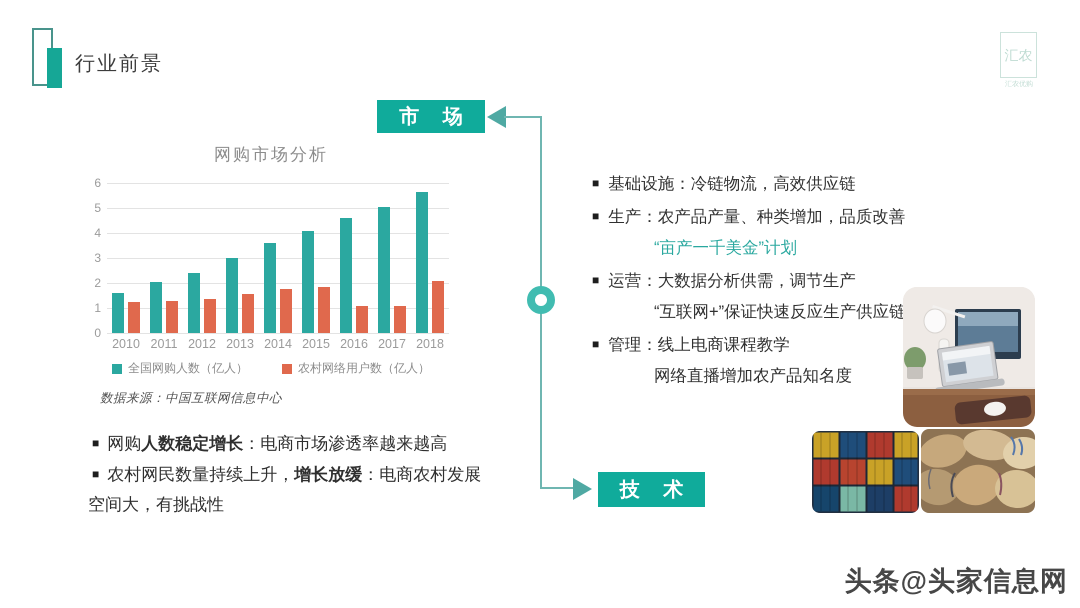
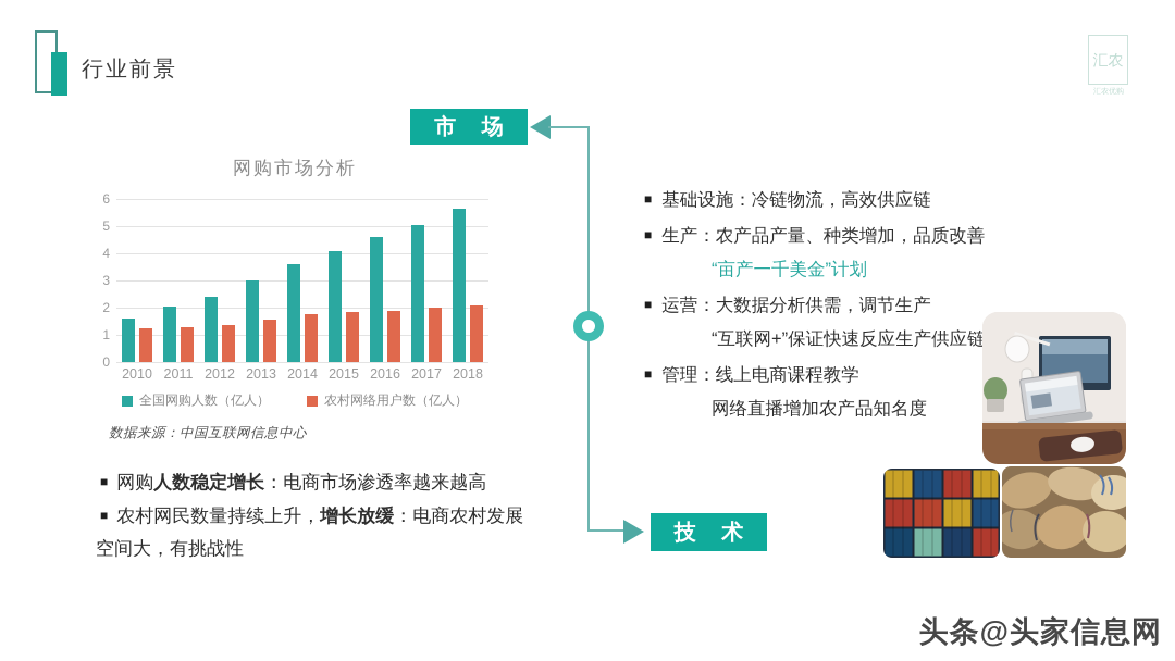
农村网络用户数（亿人）/2016: 1.1 -> 1.9
农村网络用户数（亿人）/2017: 1.1 -> 2.0
